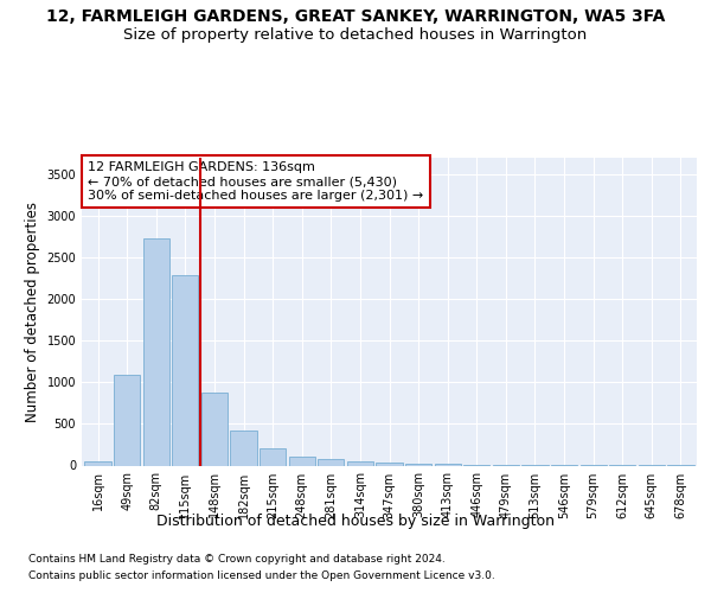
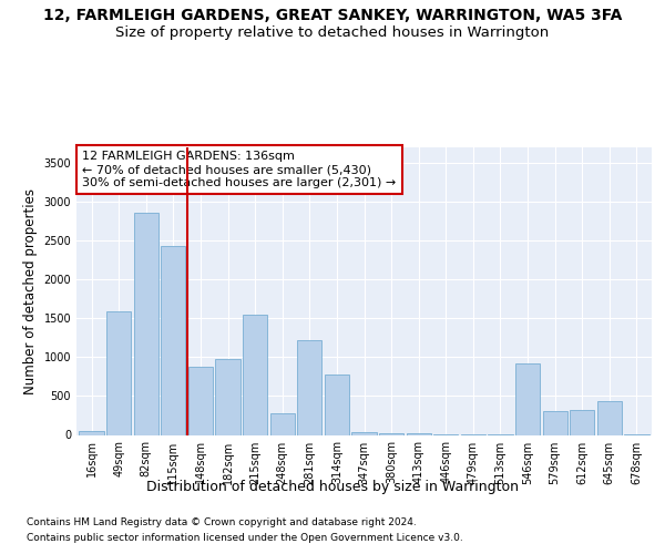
49sqm: 1090 -> 1580
82sqm: 2720 -> 2860
115sqm: 2290 -> 2420
182sqm: 420 -> 980
215sqm: 200 -> 1540
248sqm: 110 -> 280
281sqm: 80 -> 1220
314sqm: 60 -> 780
546sqm: 0 -> 920
579sqm: 0 -> 300
612sqm: 0 -> 320
645sqm: 0 -> 440
